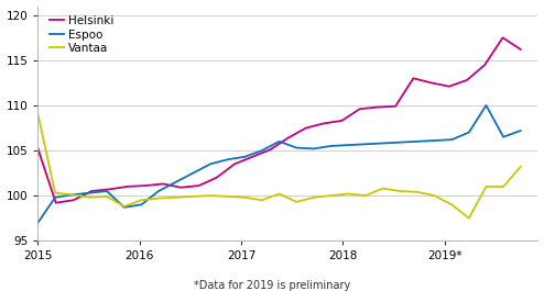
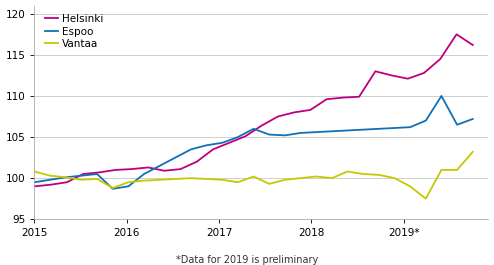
Helsinki/2015: 105.2 -> 99.0
Espoo/2015: 97.0 -> 99.5
Vantaa/2015: 109.0 -> 100.8
